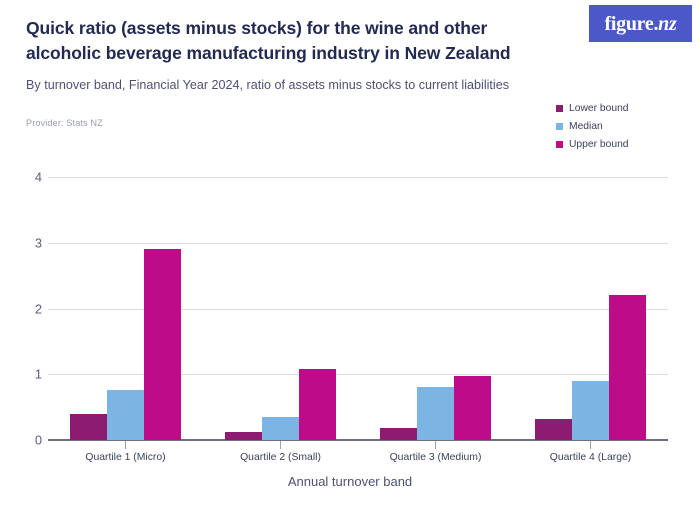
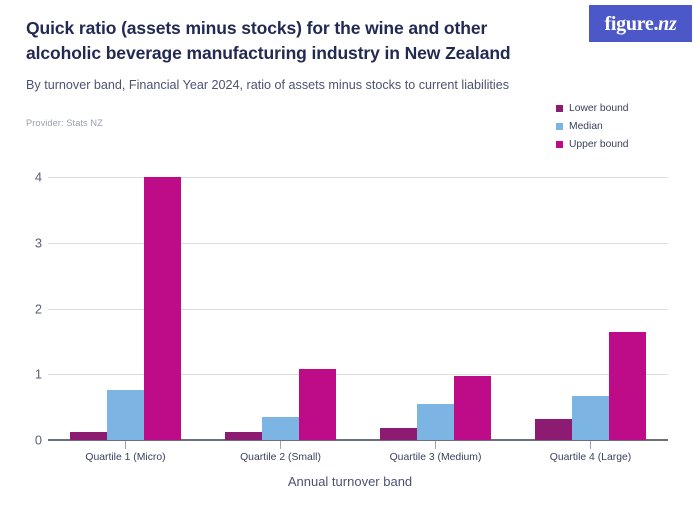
Lower bound/Quartile 1 (Micro): 0.4 -> 0.1
Upper bound/Quartile 1 (Micro): 2.9 -> 4.0
Median/Quartile 3 (Medium): 0.8 -> 0.5
Median/Quartile 4 (Large): 0.9 -> 0.7
Upper bound/Quartile 4 (Large): 2.2 -> 1.6
